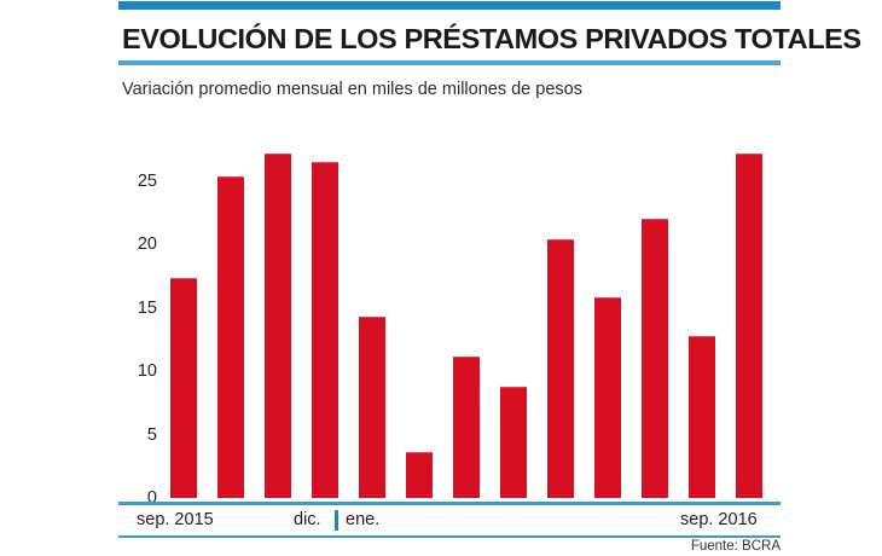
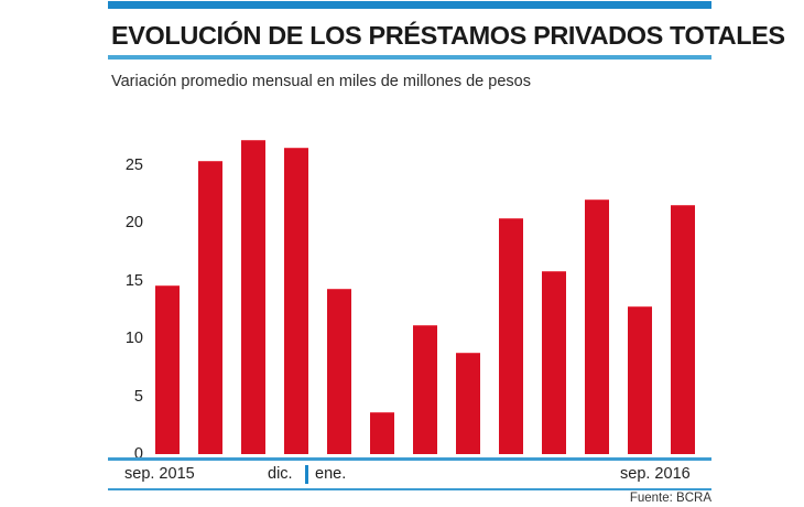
sep. 2015: 17.4 -> 14.6
sep. 2016: 27.2 -> 21.6
